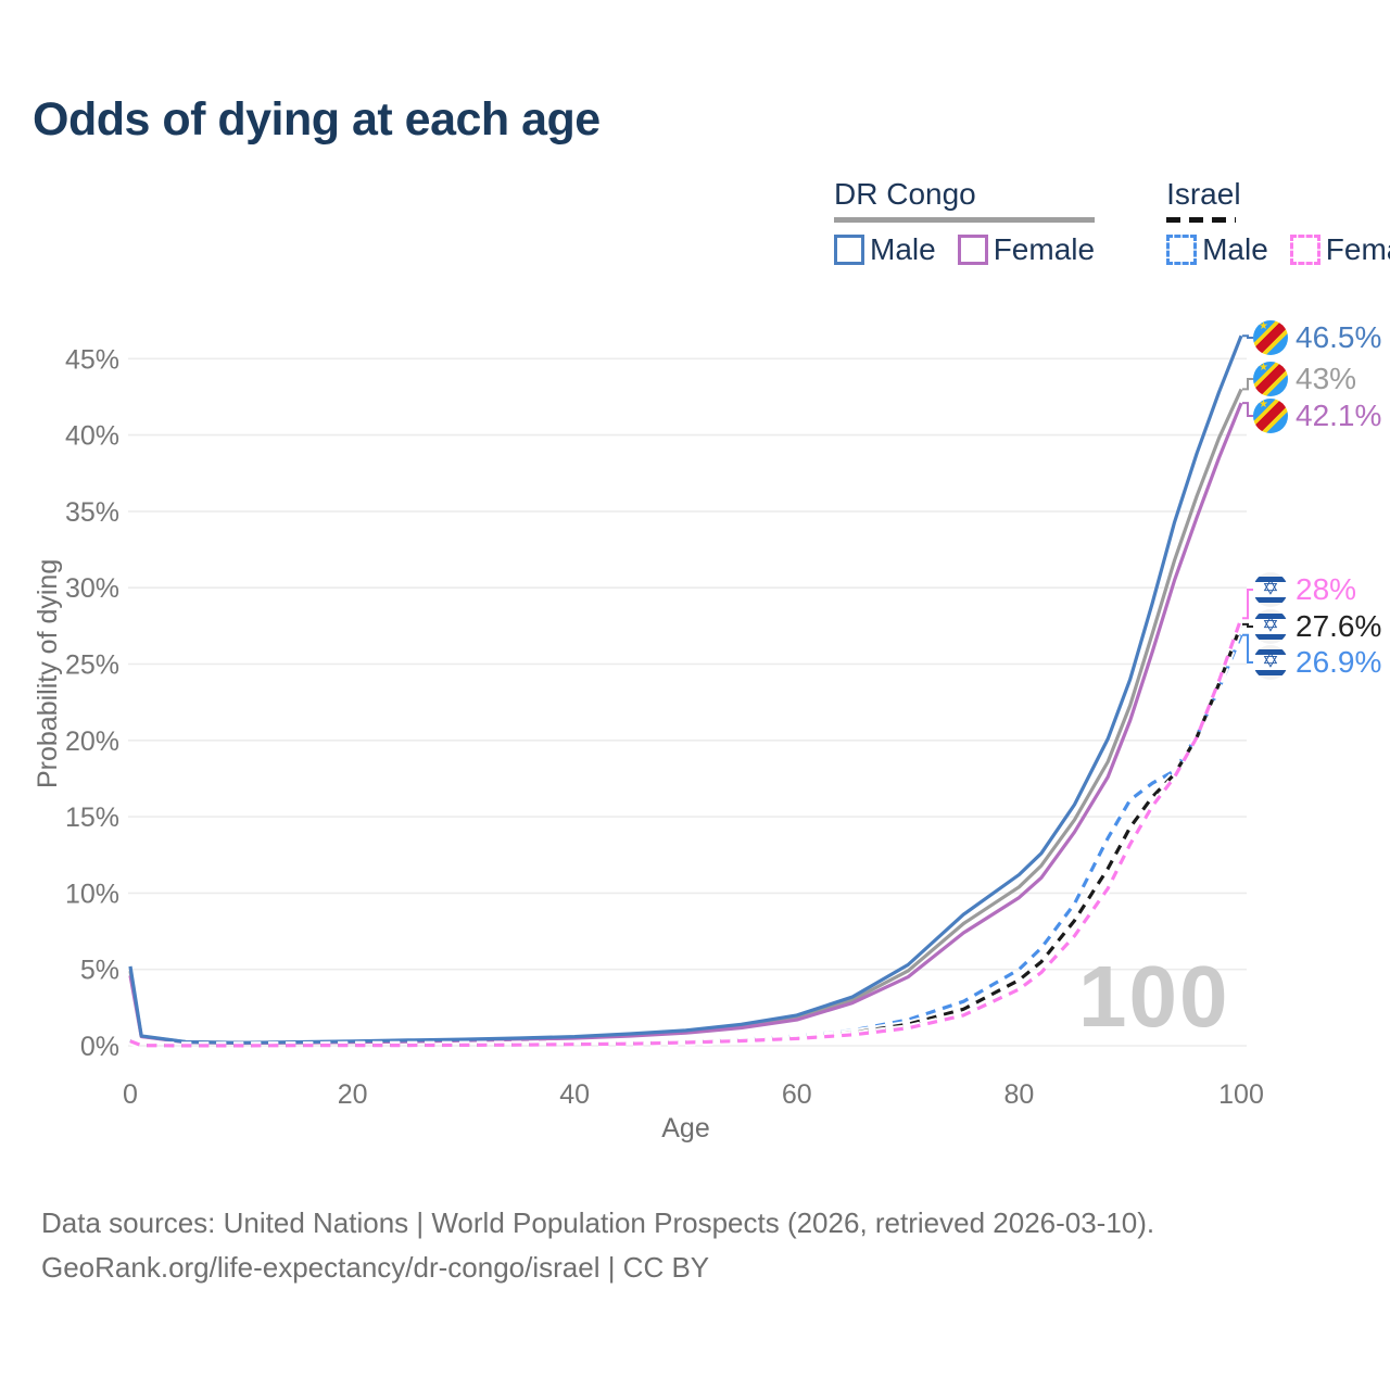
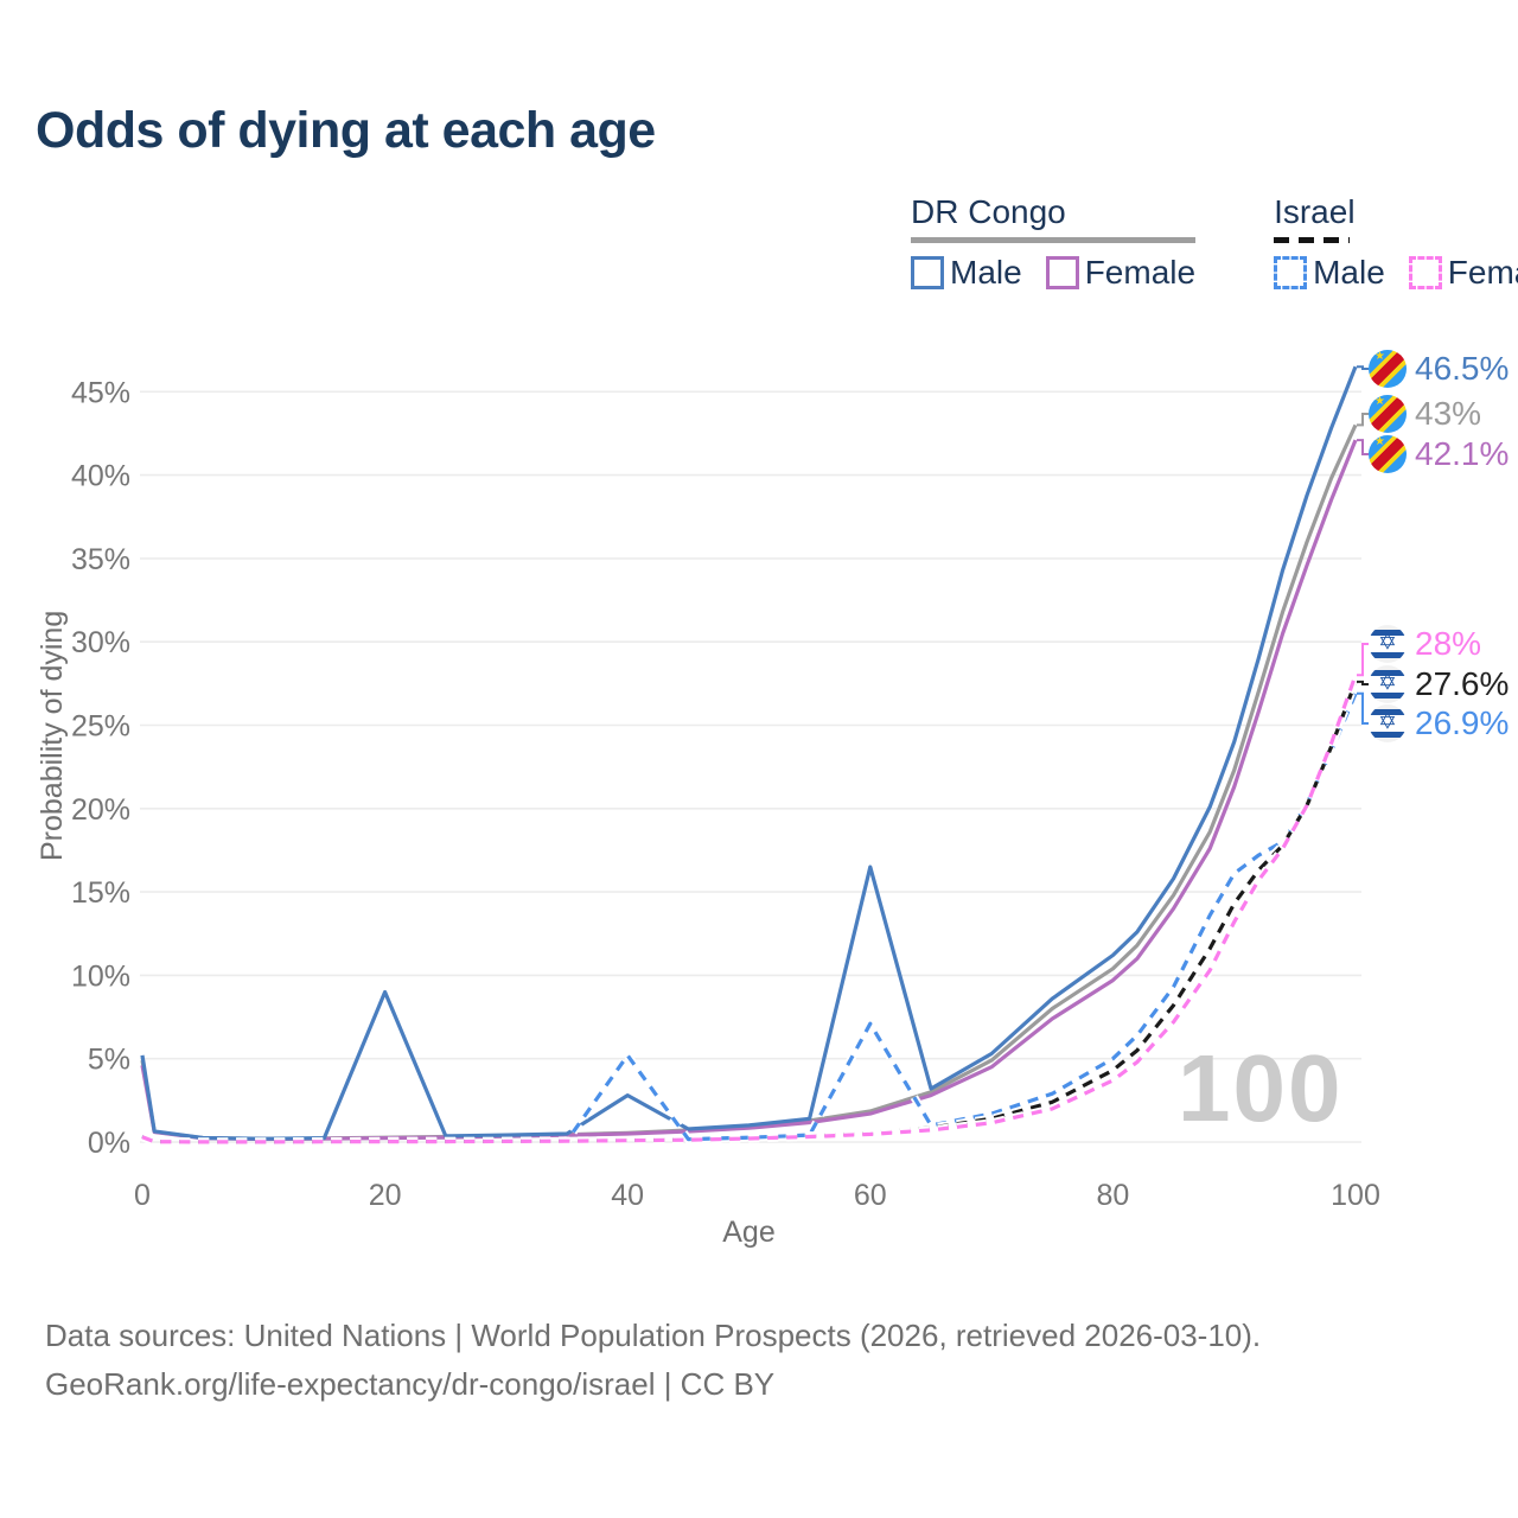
DR Congo Male/20: 0.3% -> 9.0%
DR Congo Male/40: 0.6% -> 2.8%
Israel Male/40: 0.1% -> 5.2%
DR Congo Male/60: 2.0% -> 16.5%
Israel Male/60: 0.7% -> 7.1%
